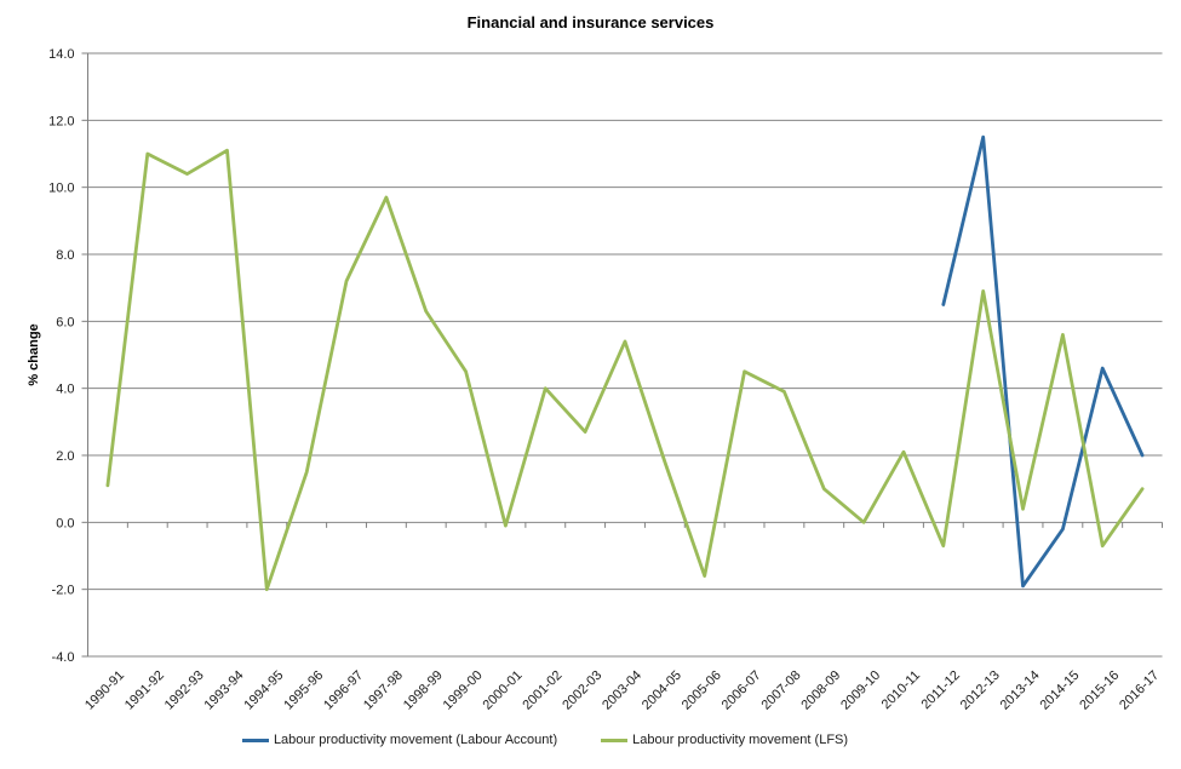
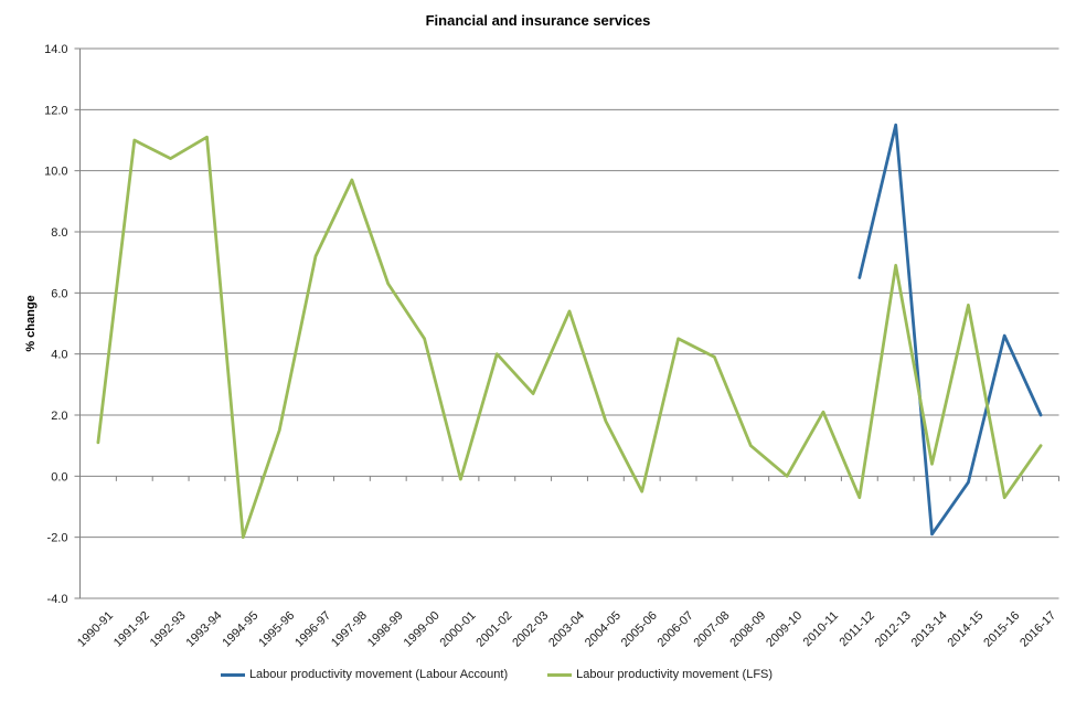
Labour productivity movement (LFS)/2005-06: -1.6 -> -0.5
